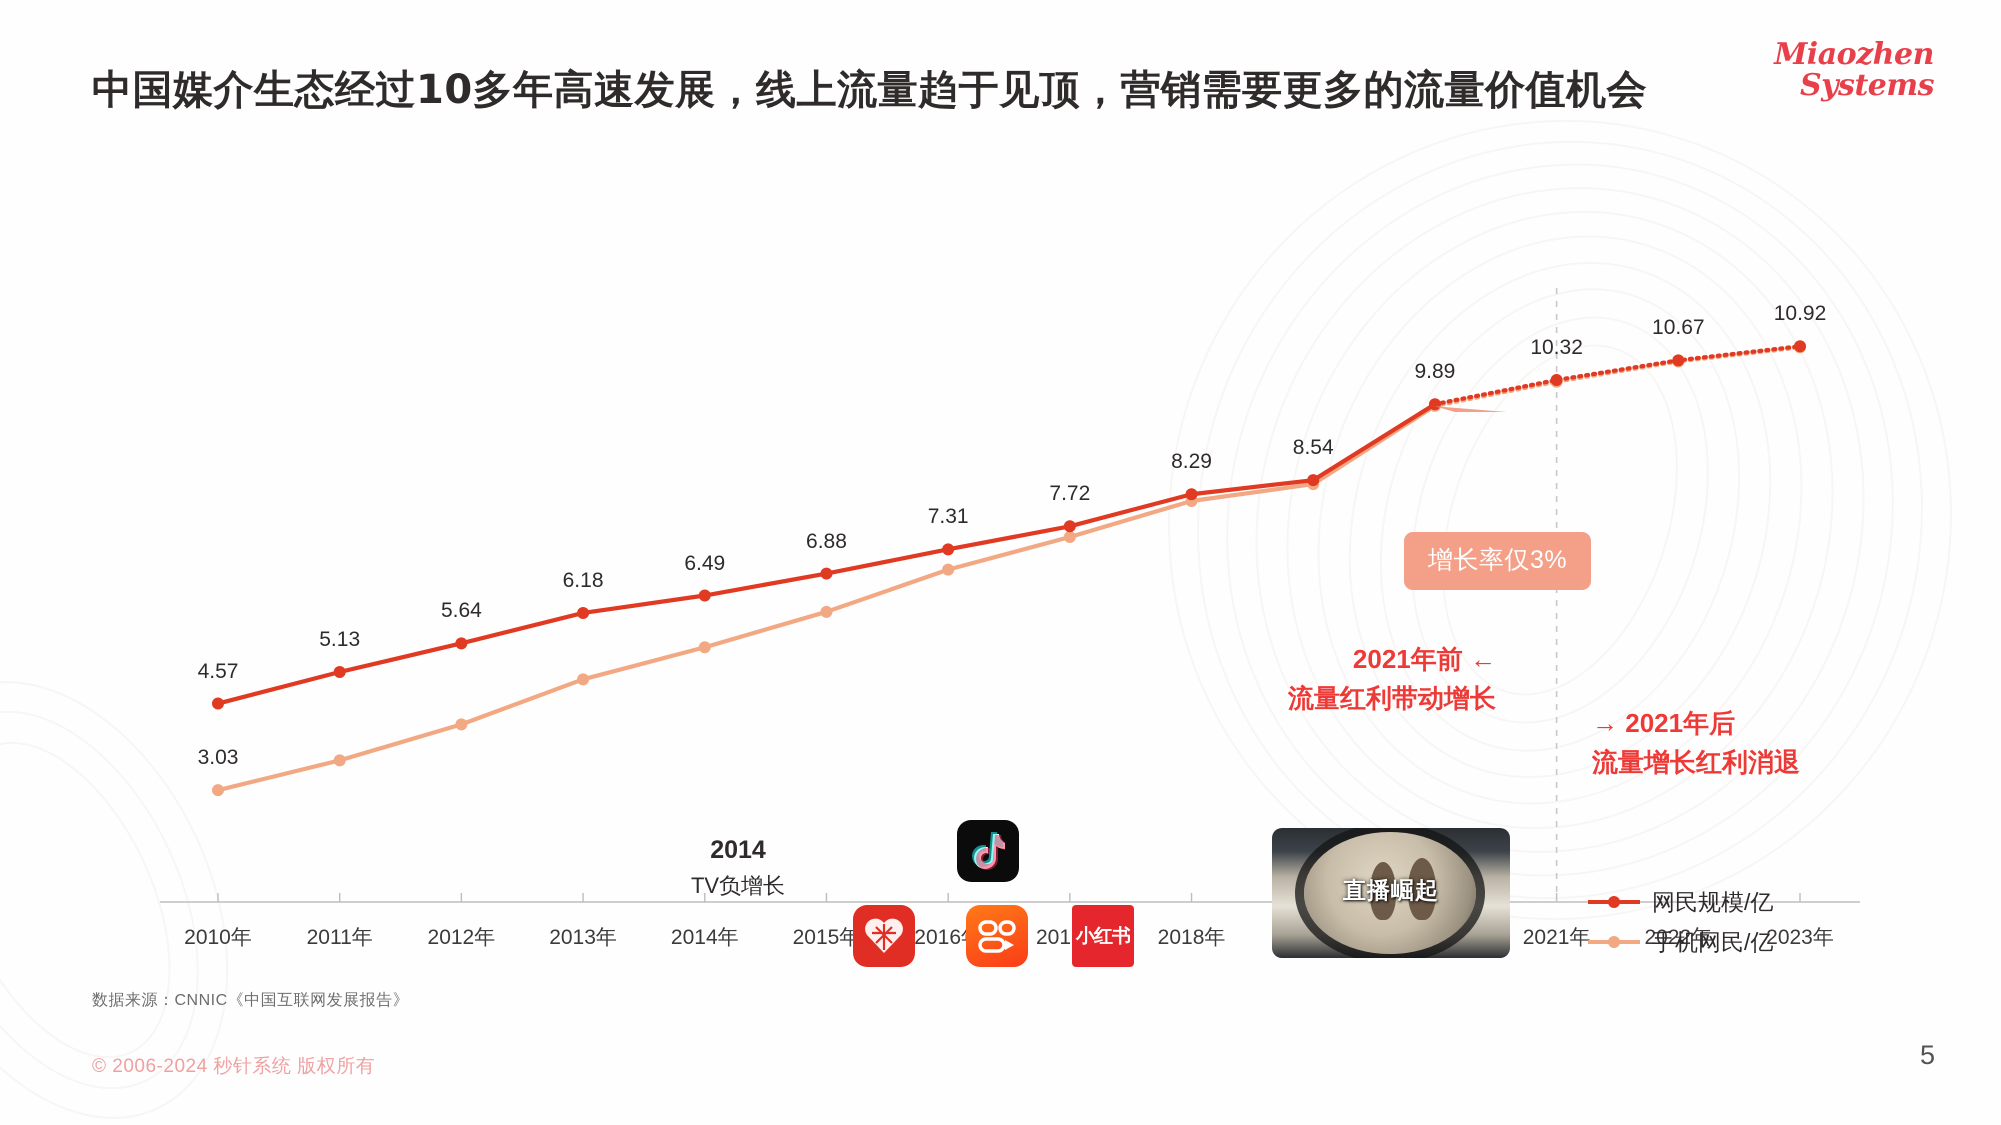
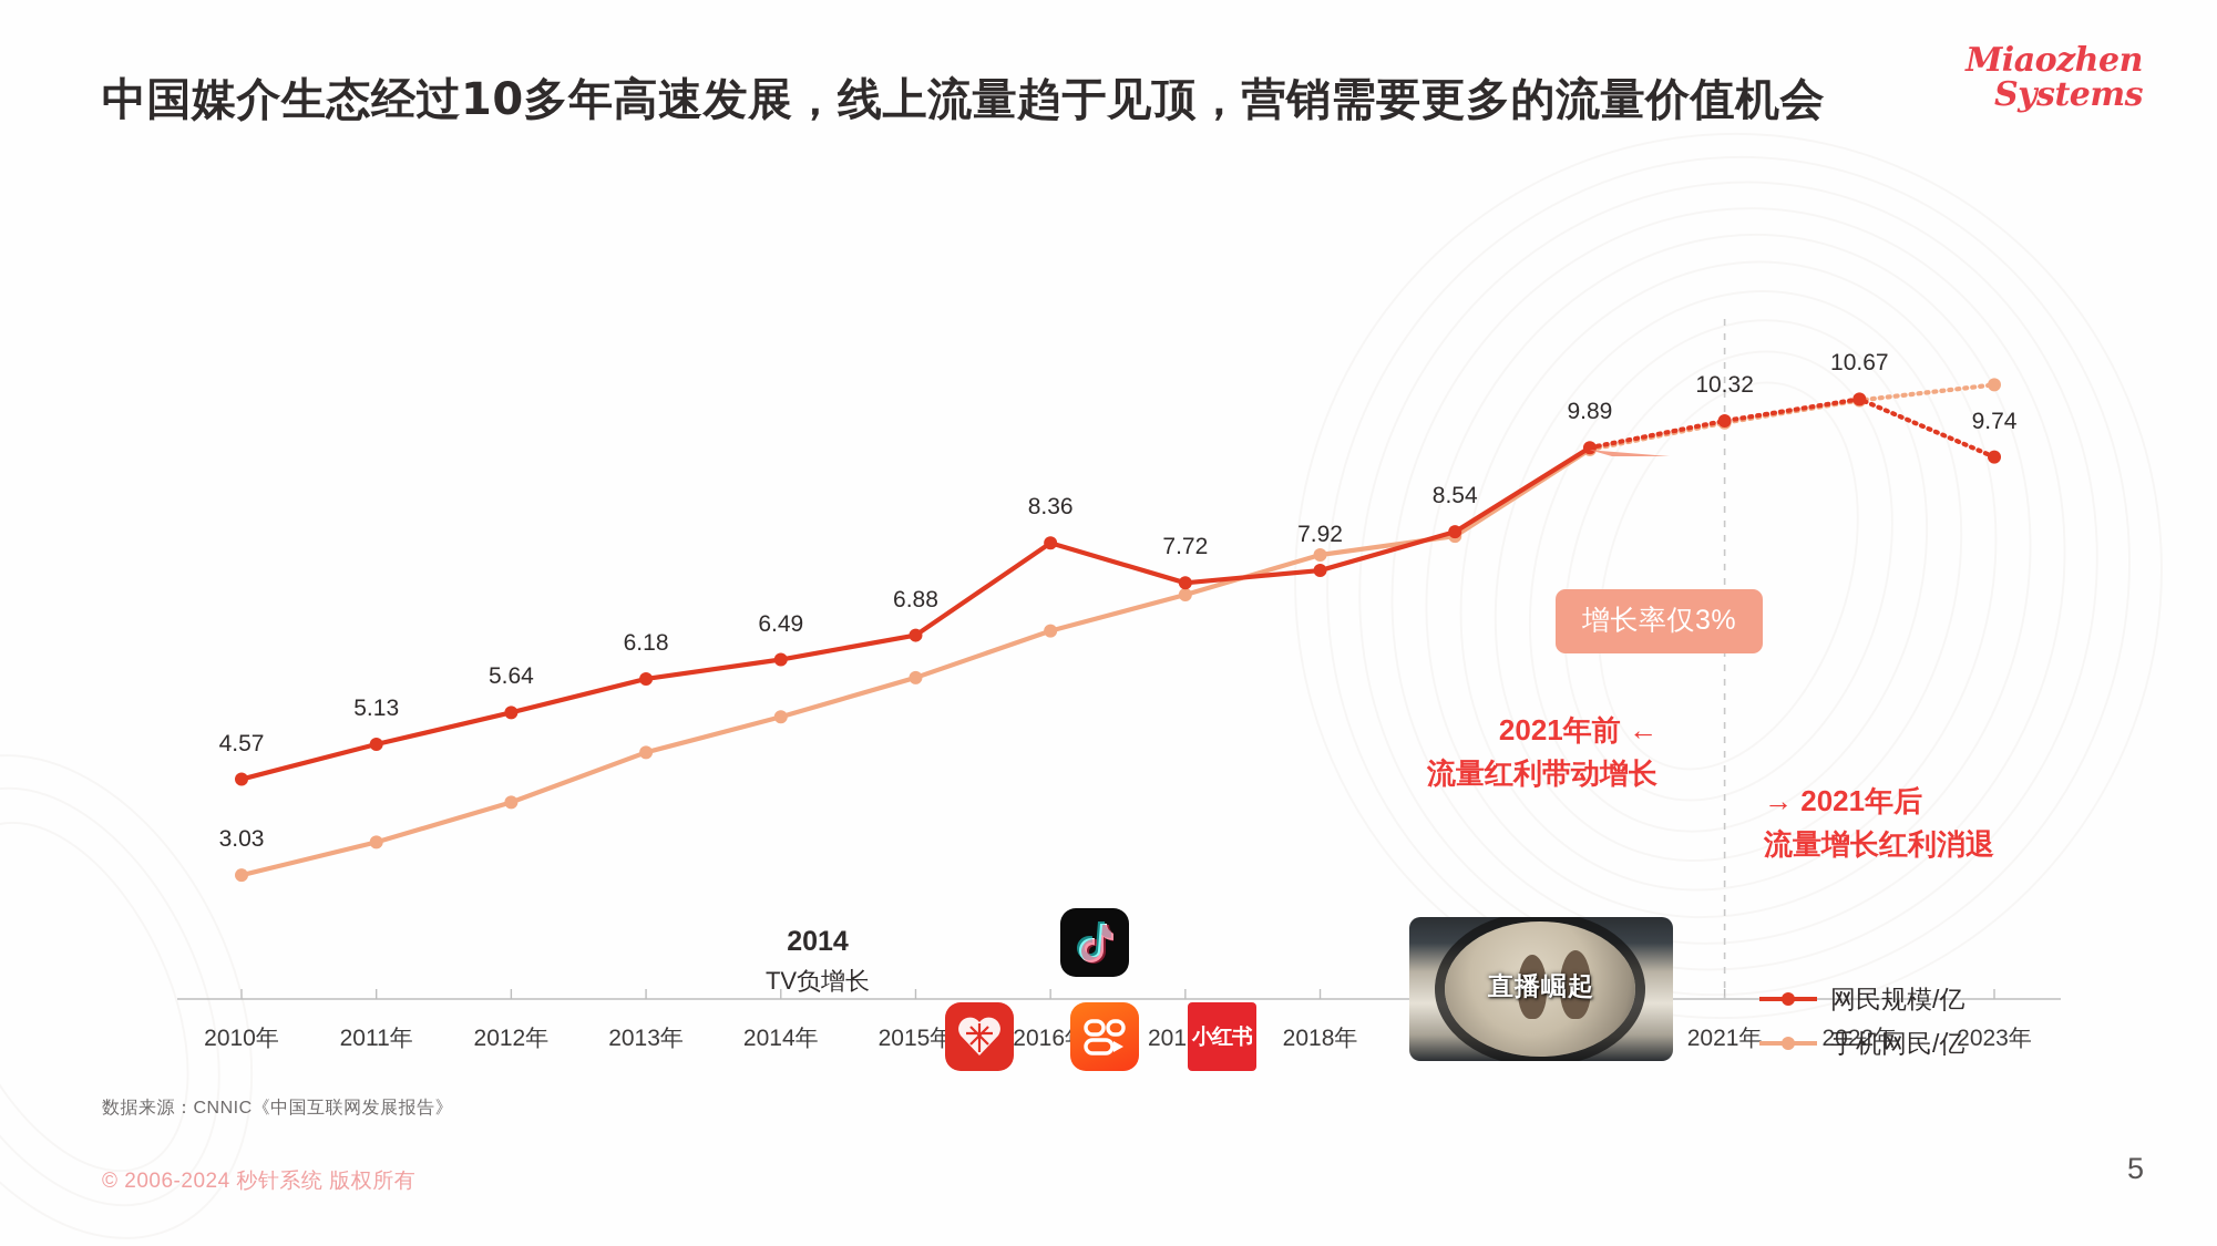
网民规模/亿/2016年: 7.31 -> 8.36
网民规模/亿/2018年: 8.29 -> 7.92
网民规模/亿/2023年: 10.92 -> 9.74
